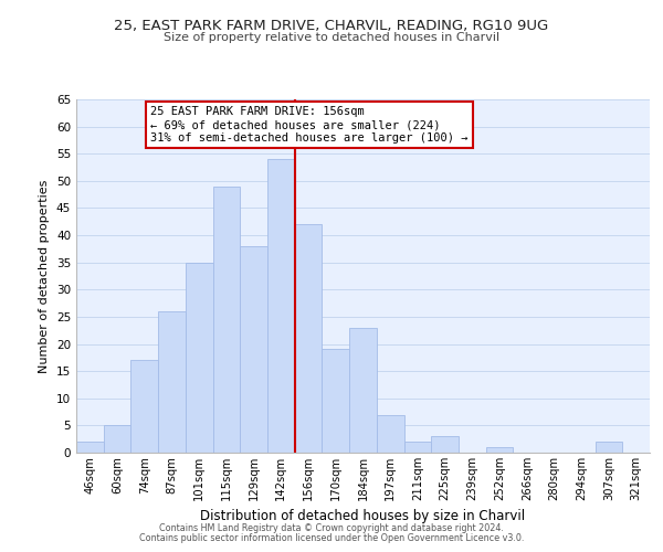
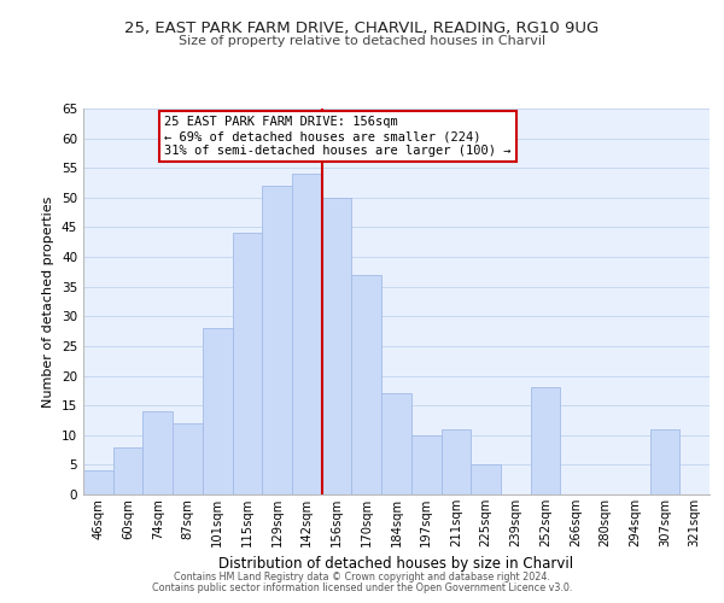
46sqm: 2 -> 4
60sqm: 5 -> 8
74sqm: 17 -> 14
87sqm: 26 -> 12
101sqm: 35 -> 28
115sqm: 49 -> 44
129sqm: 38 -> 52
156sqm: 42 -> 50
170sqm: 19 -> 37
184sqm: 23 -> 17
197sqm: 7 -> 10
211sqm: 2 -> 11
225sqm: 3 -> 5
252sqm: 1 -> 18
307sqm: 2 -> 11
